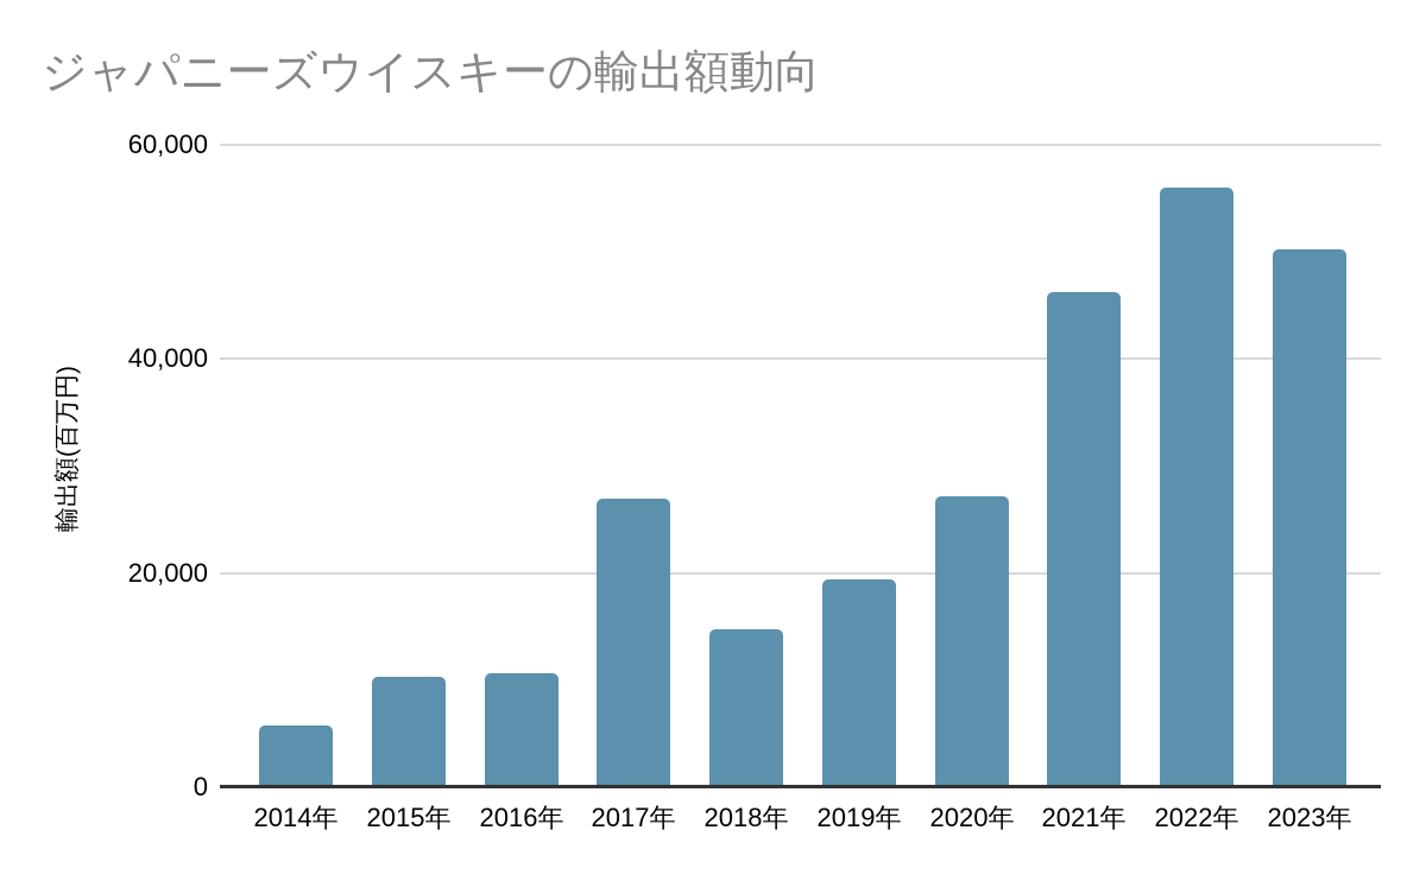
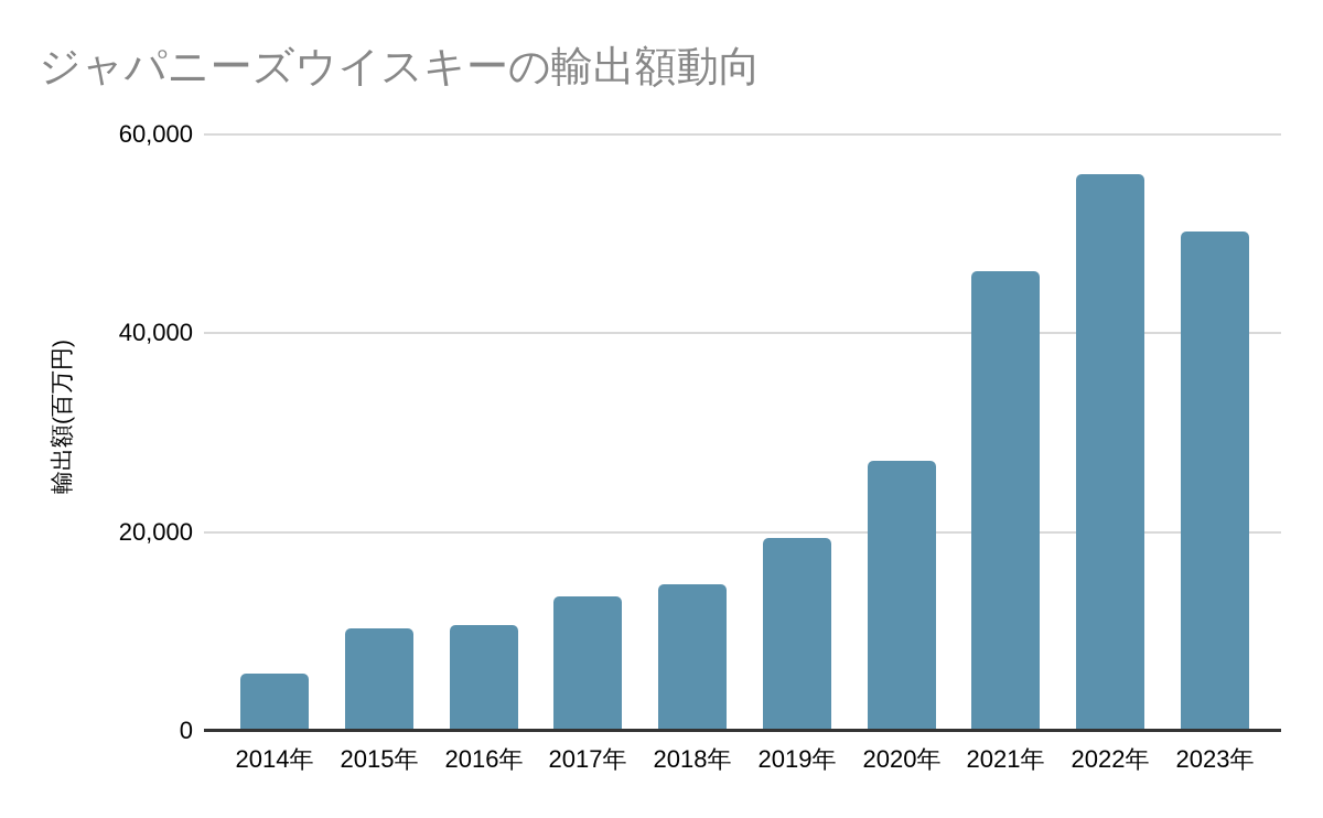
2017年: 27000 -> 14000
